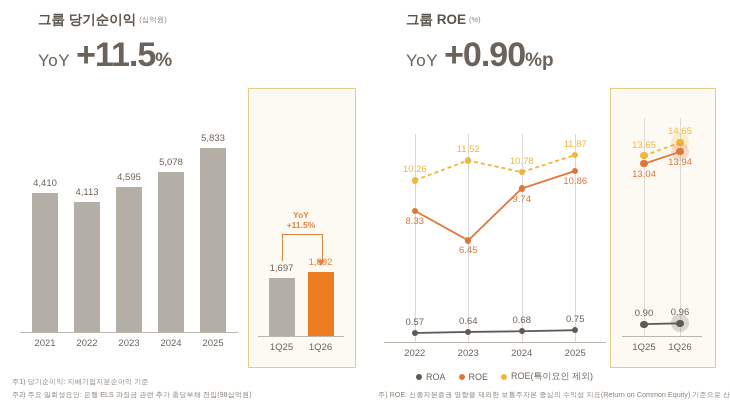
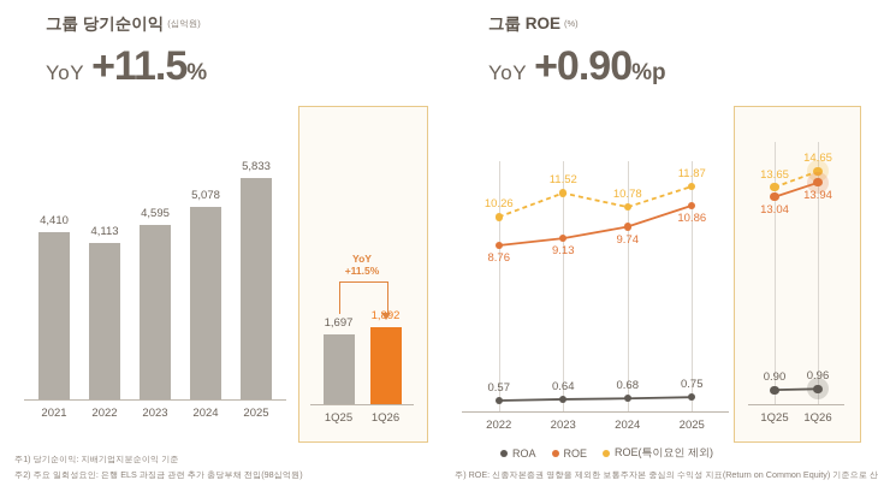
그룹 ROE/ROE/2022: 8.33 -> 8.76
그룹 ROE/ROE/2023: 6.45 -> 9.13
